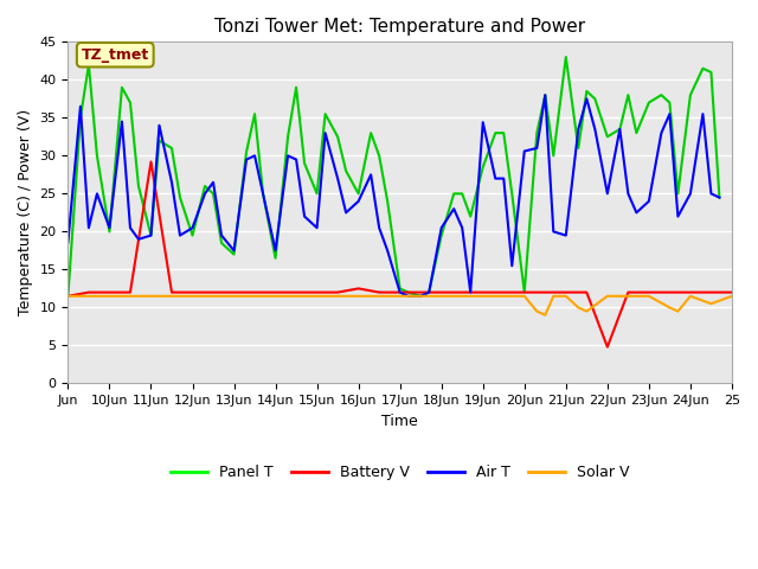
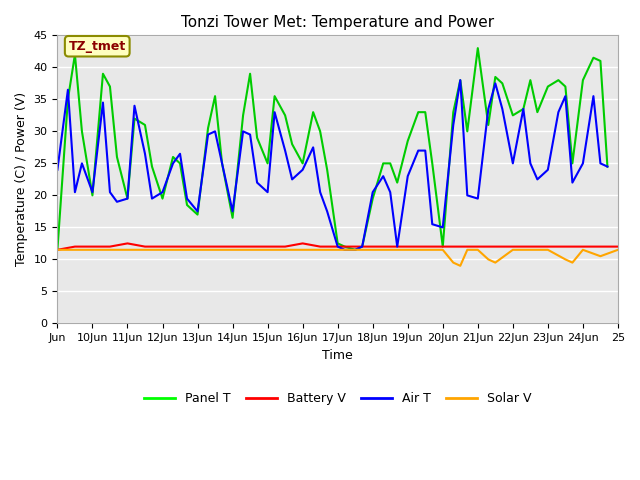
Air T/Jun: 18.6 -> 24.0
Battery V/11Jun: 29.2 -> 12.5
Air T/19Jun: 34.4 -> 23.0
Air T/20Jun: 30.6 -> 15.0
Battery V/22Jun: 4.8 -> 12.0
